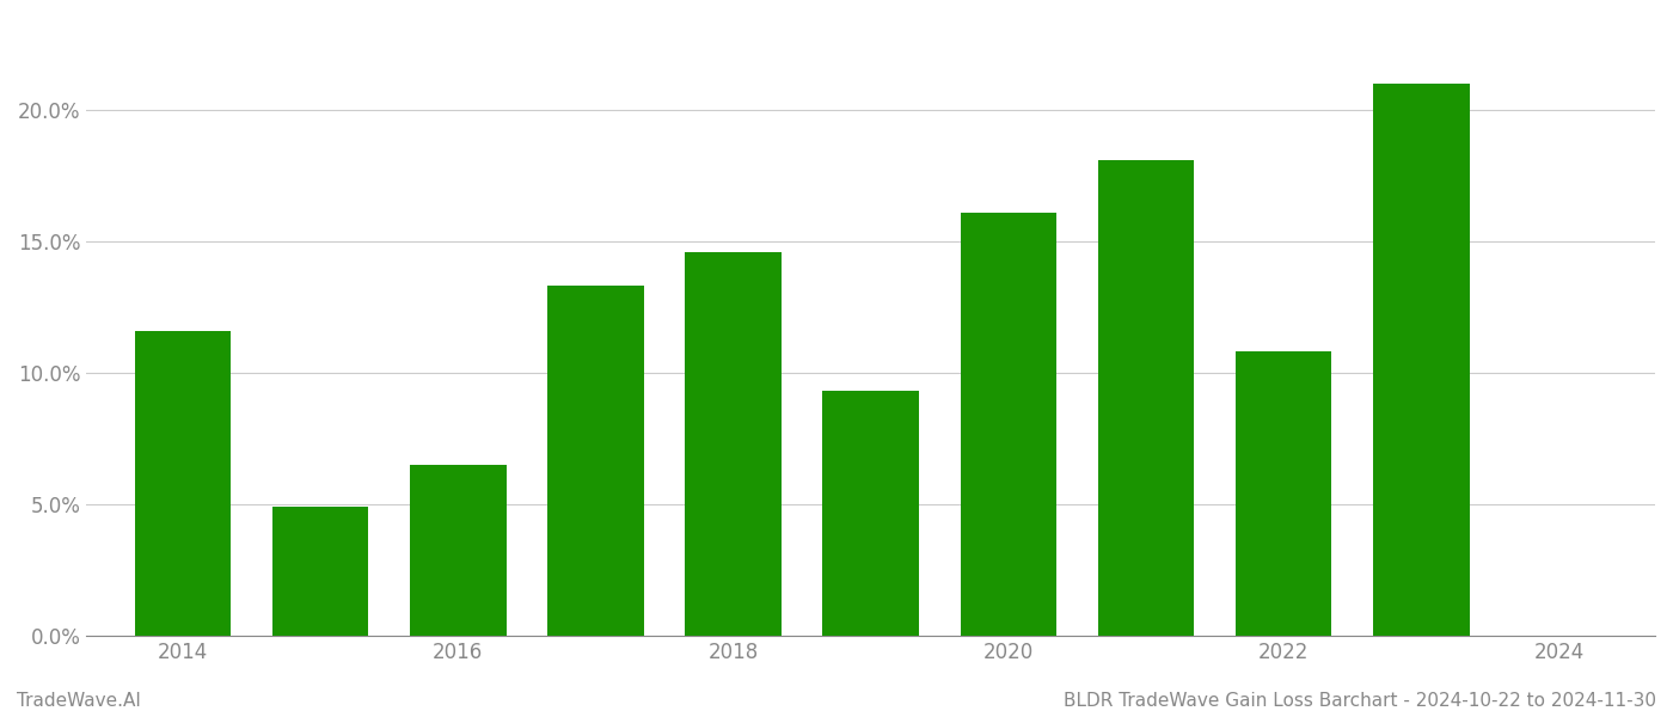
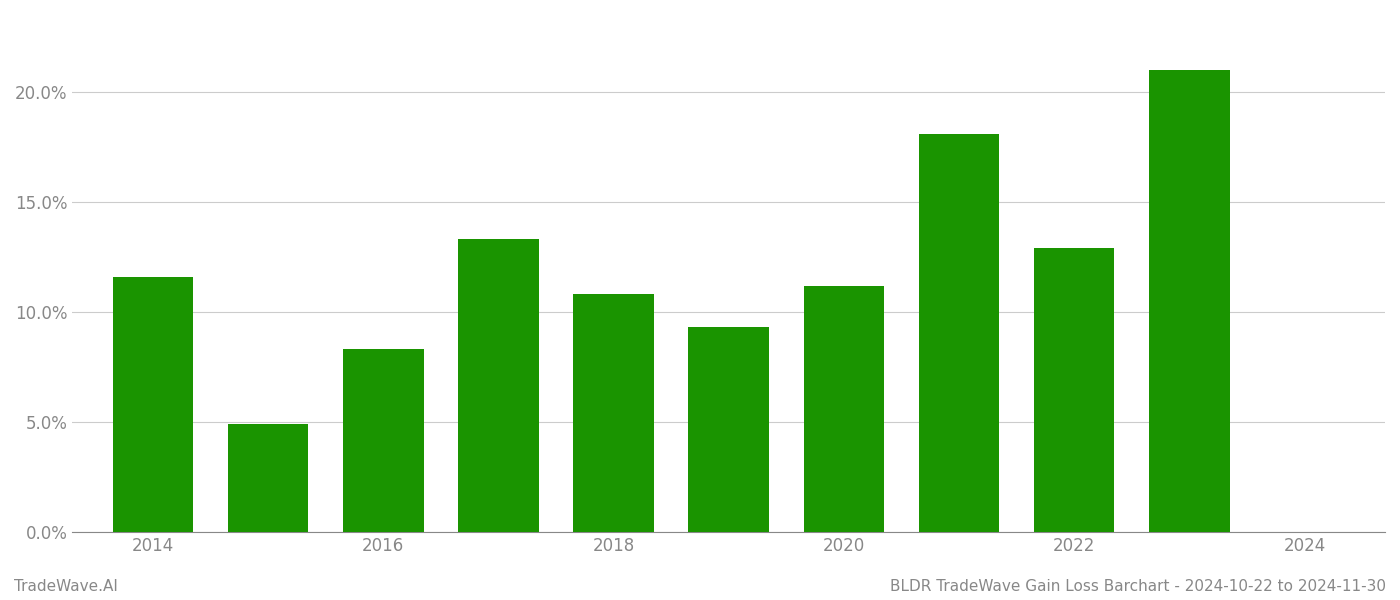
2016: 6.5% -> 8.3%
2018: 14.6% -> 10.8%
2020: 16.1% -> 11.2%
2022: 10.8% -> 12.9%
